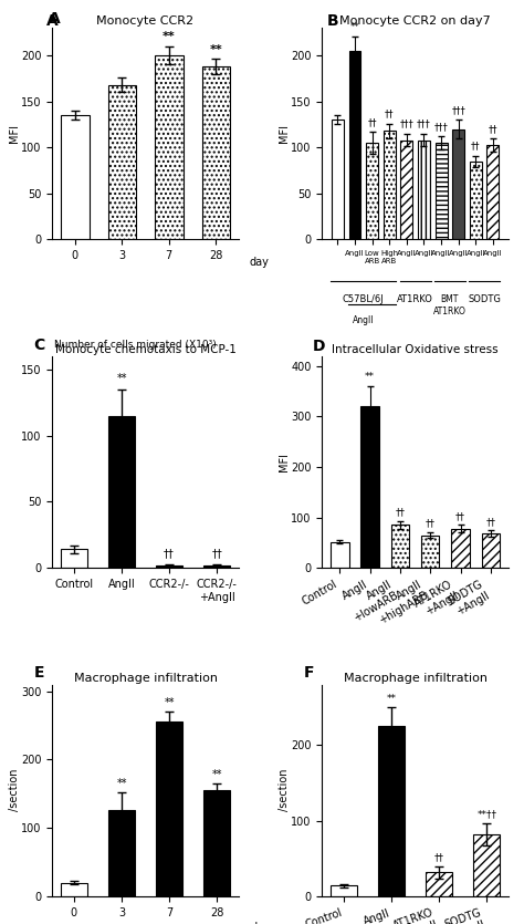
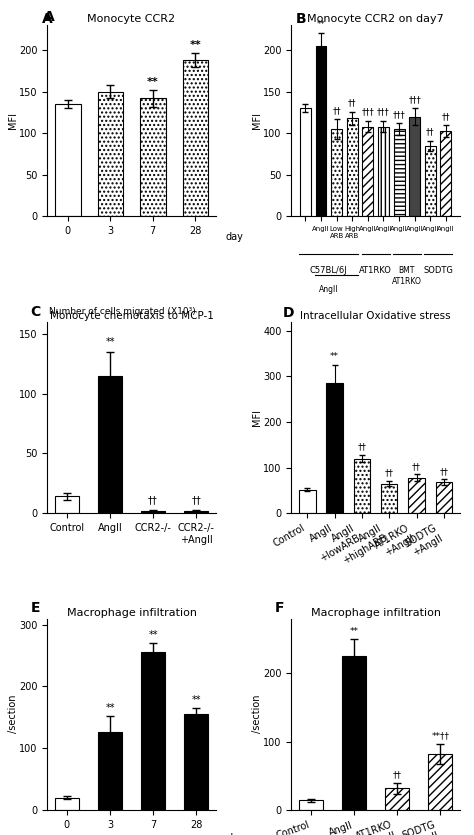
Monocyte CCR2/3: 168 -> 150
Monocyte CCR2/7: 200 -> 142
Intracellular Oxidative stress/AngII: 320 -> 285
Intracellular Oxidative stress/AngII +lowARB: 85 -> 120
